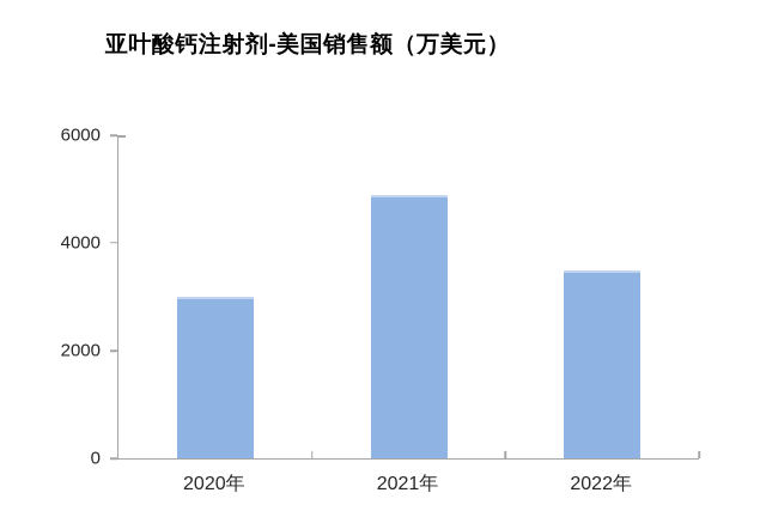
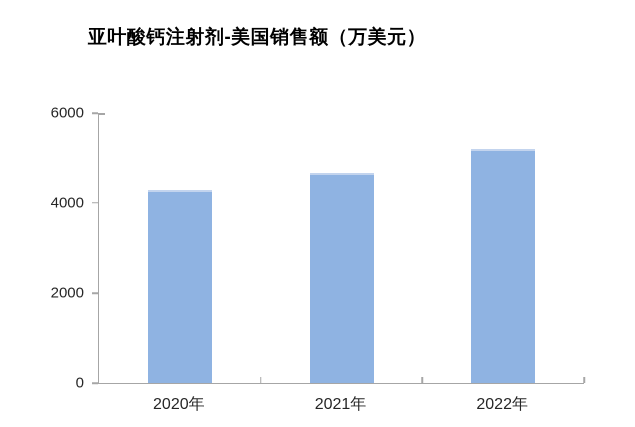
2020年: 3000 -> 4300
2021年: 4900 -> 4700
2022年: 3500 -> 5200
